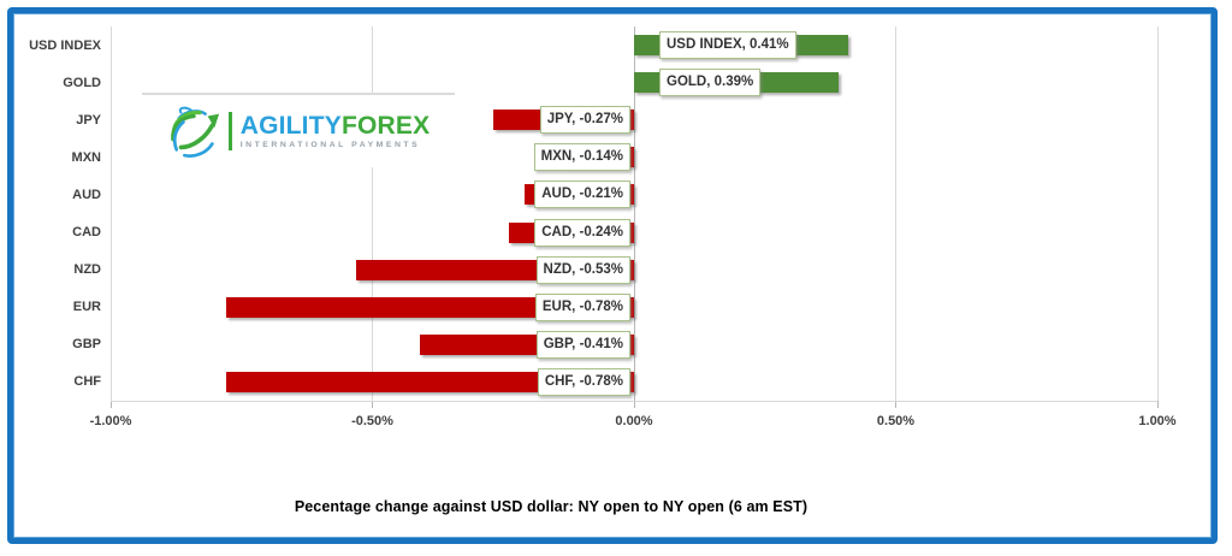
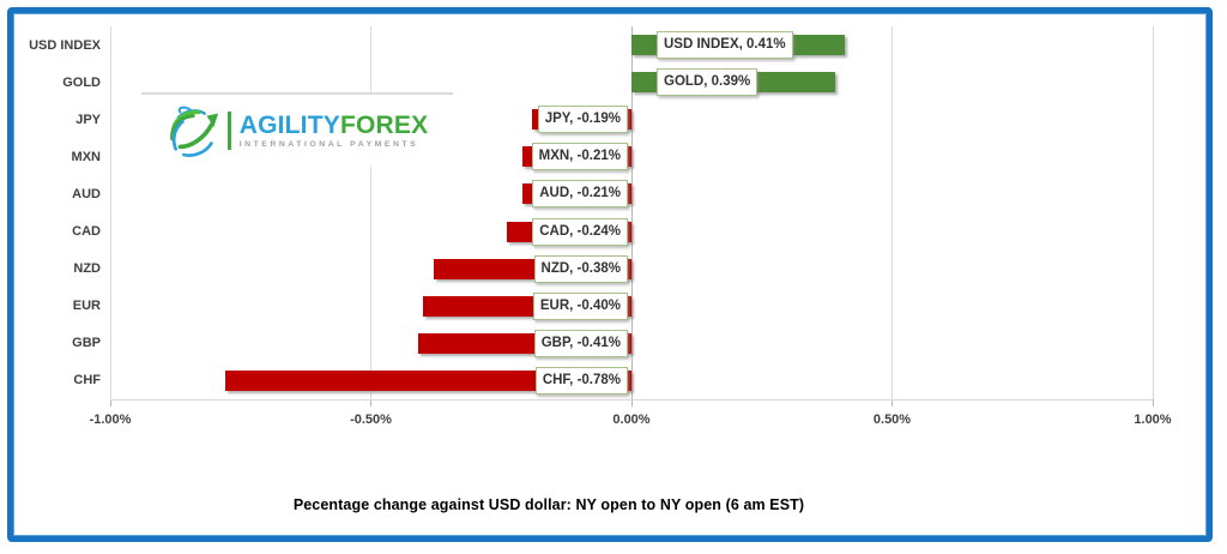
JPY: -0.27% -> -0.19%
MXN: -0.14% -> -0.21%
NZD: -0.53% -> -0.38%
EUR: -0.78% -> -0.40%
